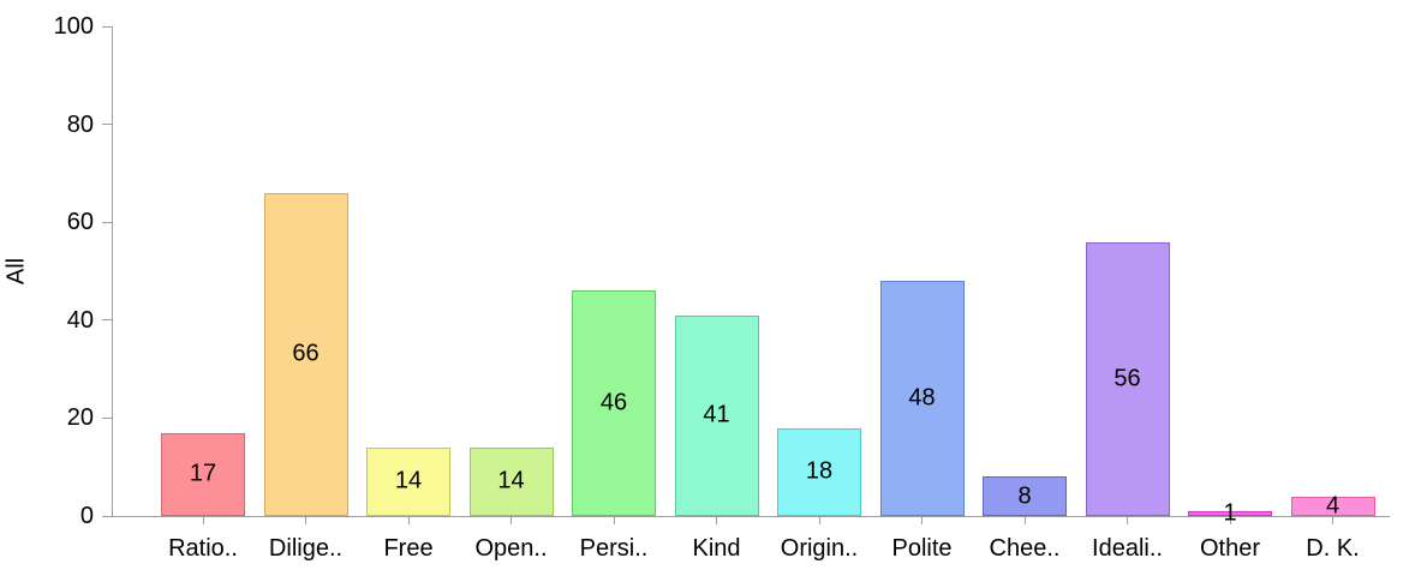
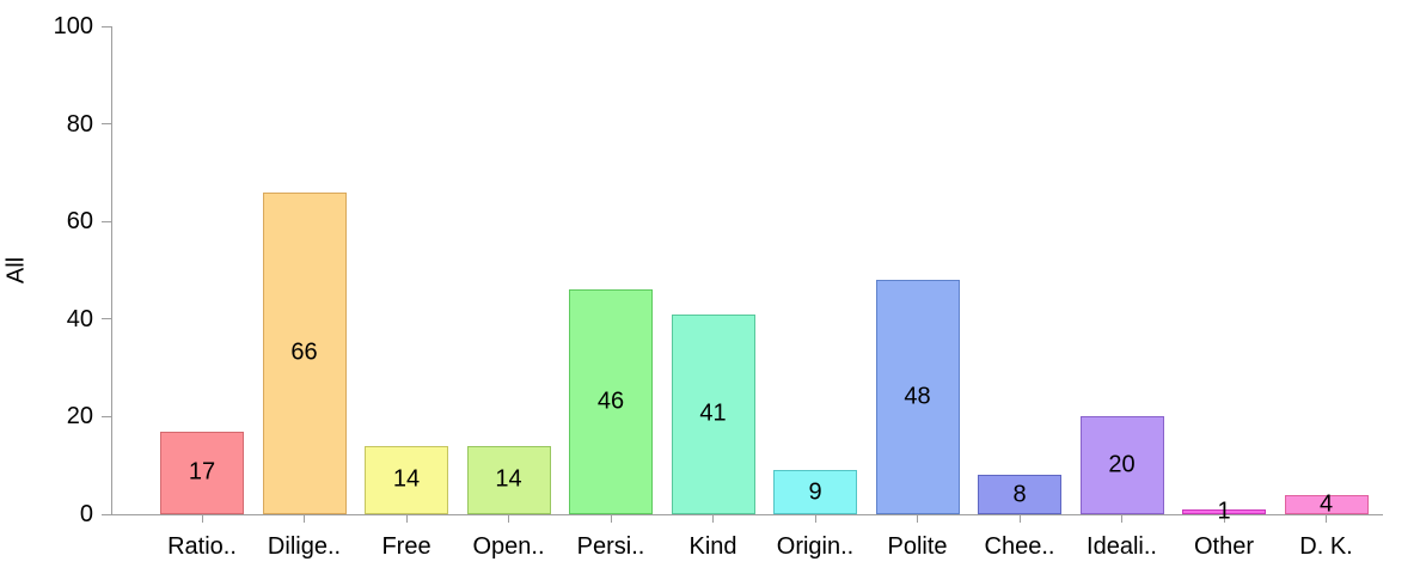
Origin..: 18 -> 9
Ideali..: 56 -> 20
